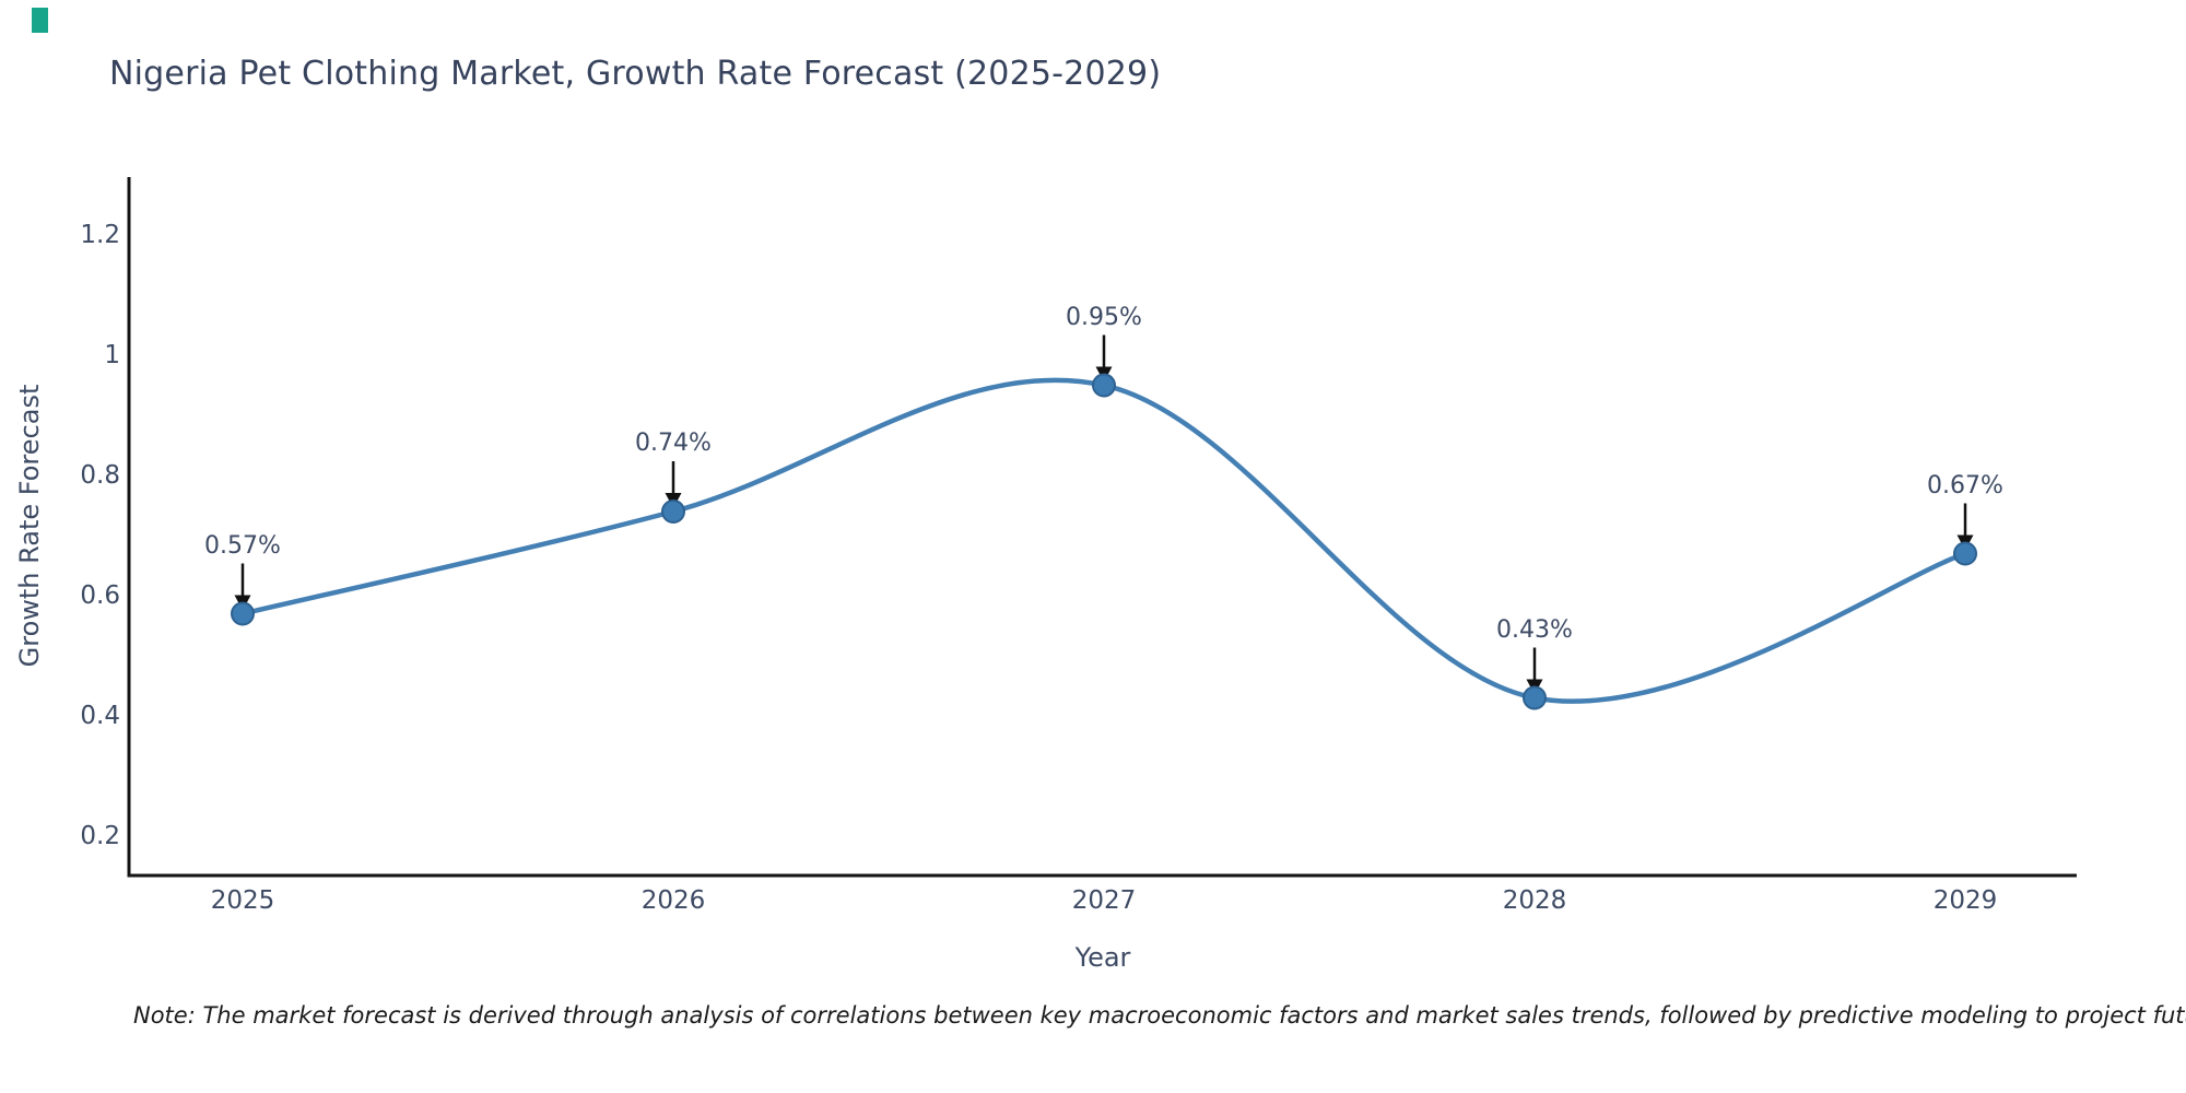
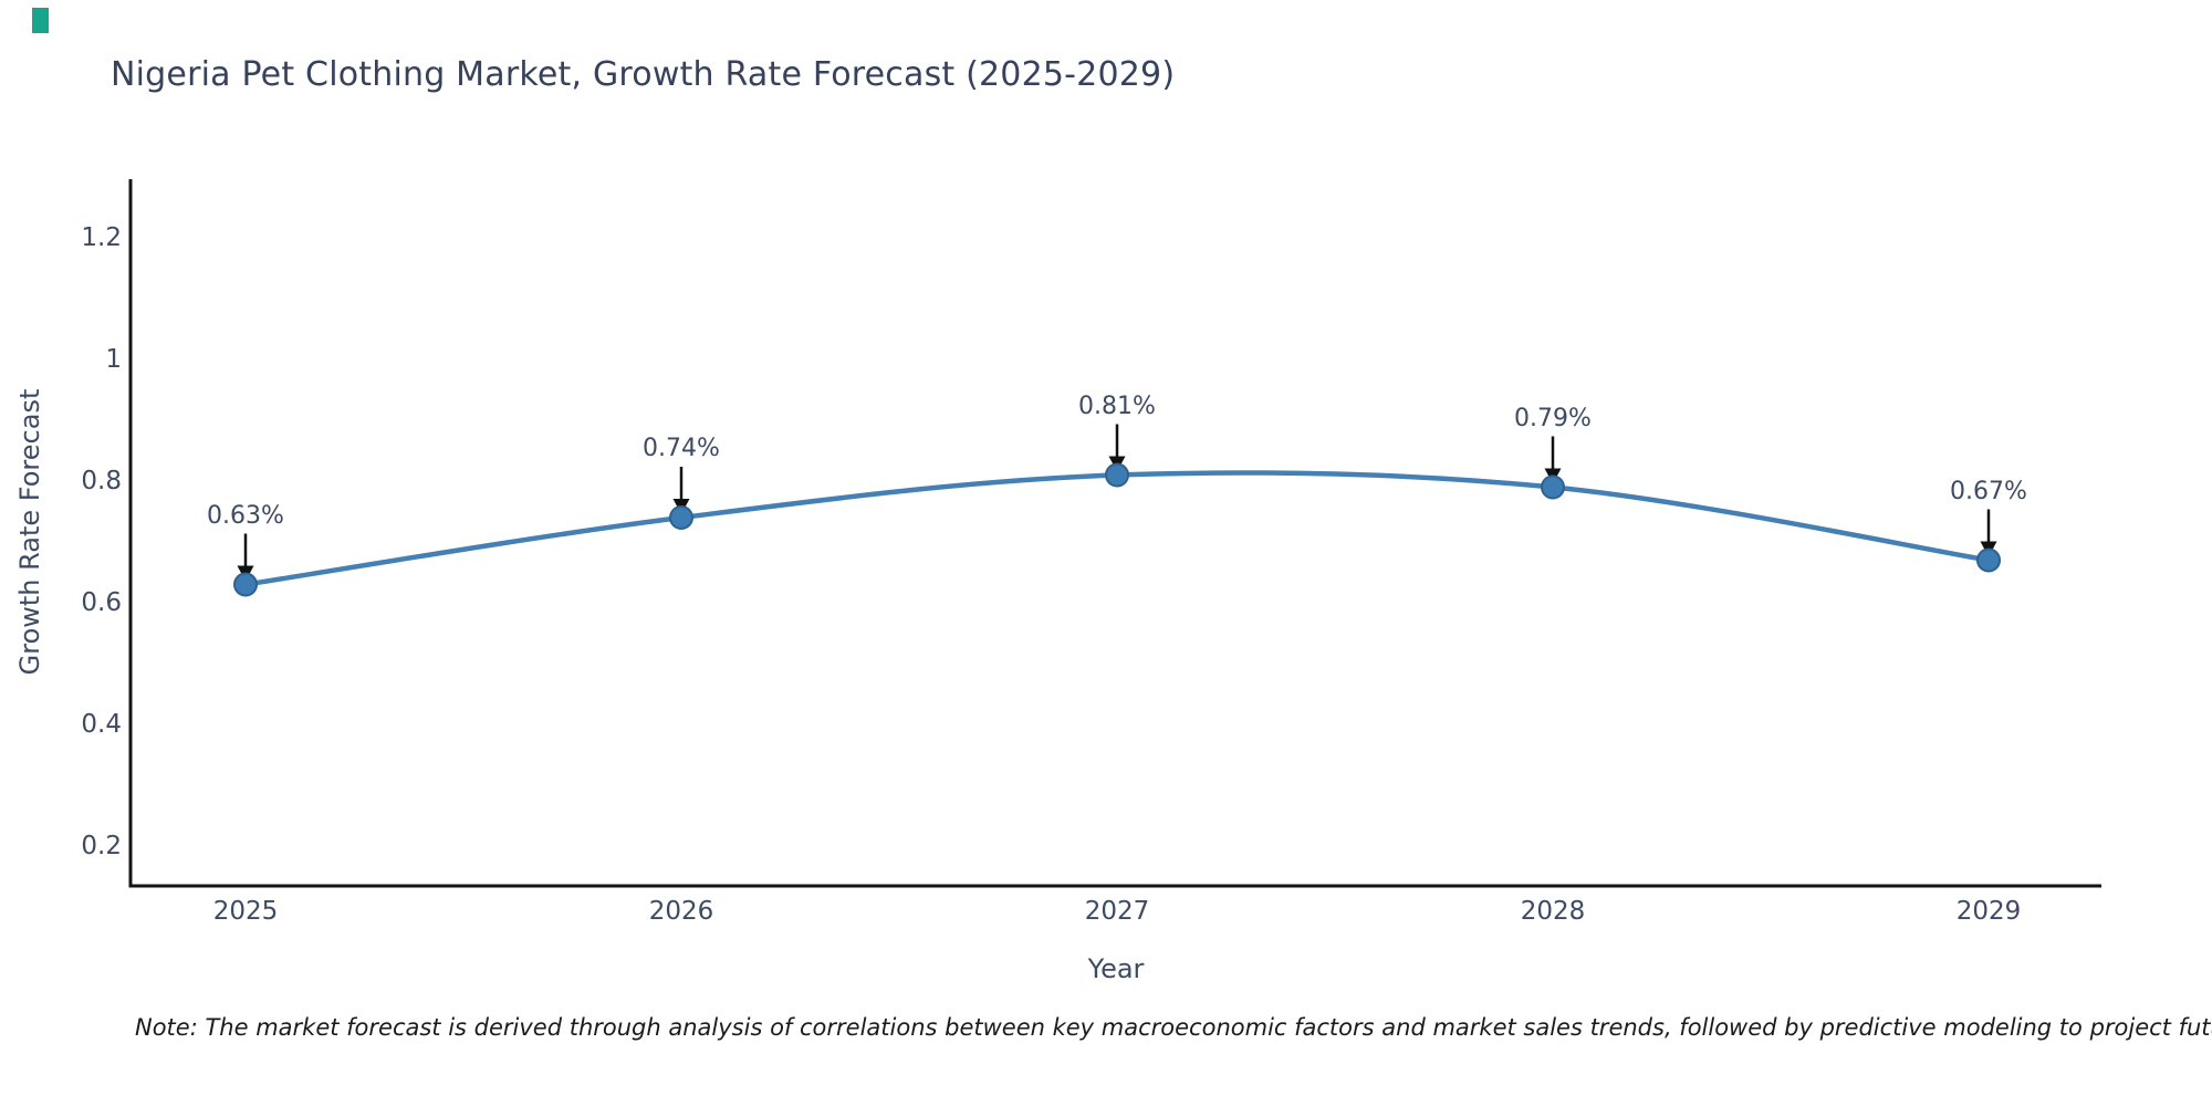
2025: 0.57% -> 0.63%
2027: 0.95% -> 0.81%
2028: 0.43% -> 0.79%
